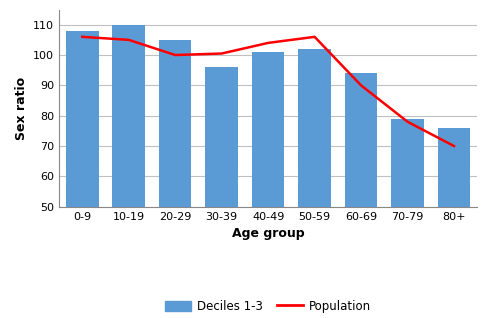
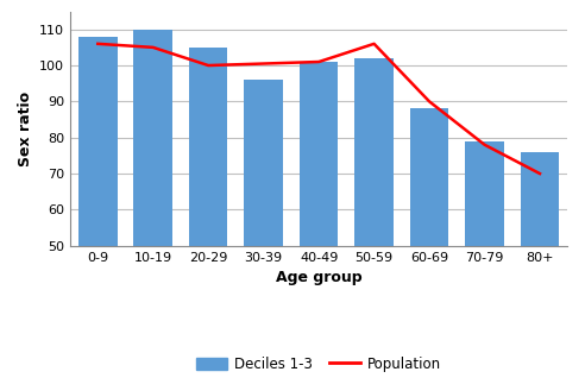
Population/40-49: 104.0 -> 101.0
Deciles 1-3/60-69: 94 -> 88
